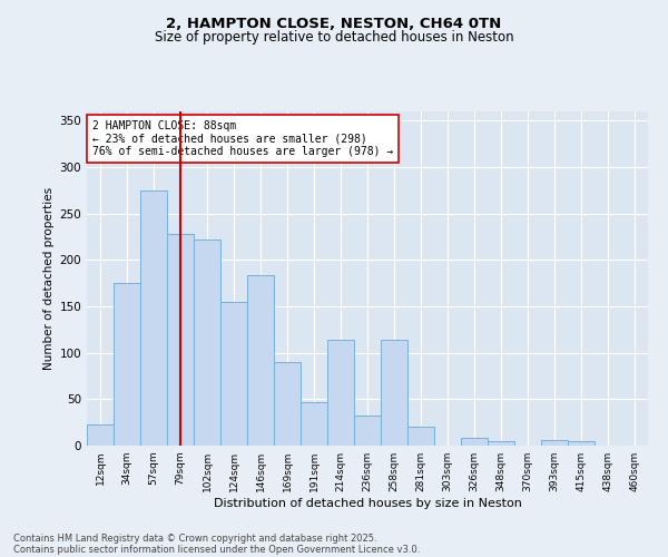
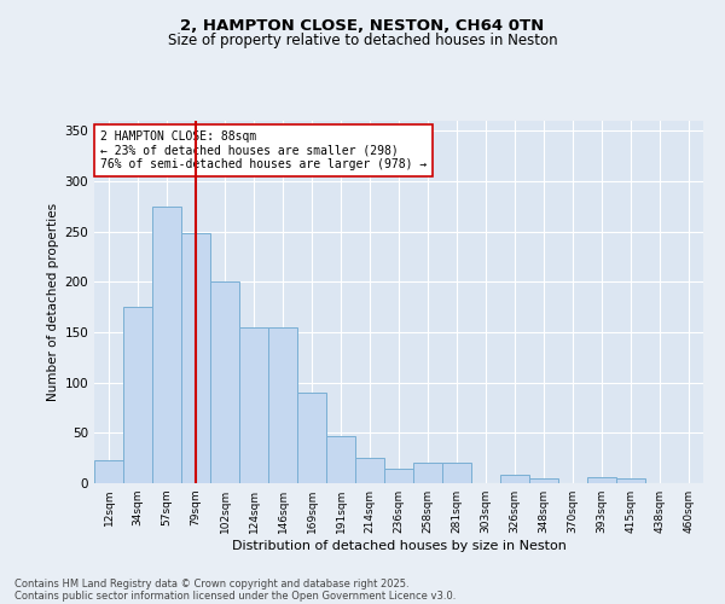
79sqm: 228 -> 248
102sqm: 222 -> 200
146sqm: 184 -> 155
214sqm: 114 -> 25
236sqm: 32 -> 14
258sqm: 114 -> 21
